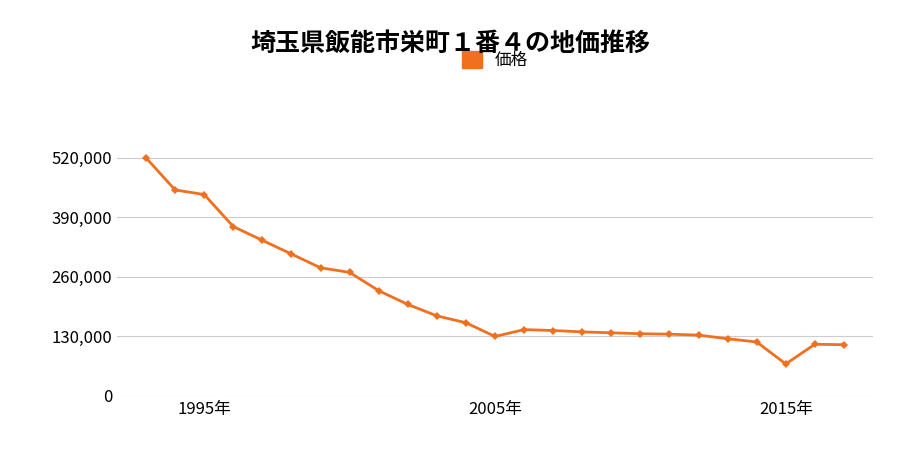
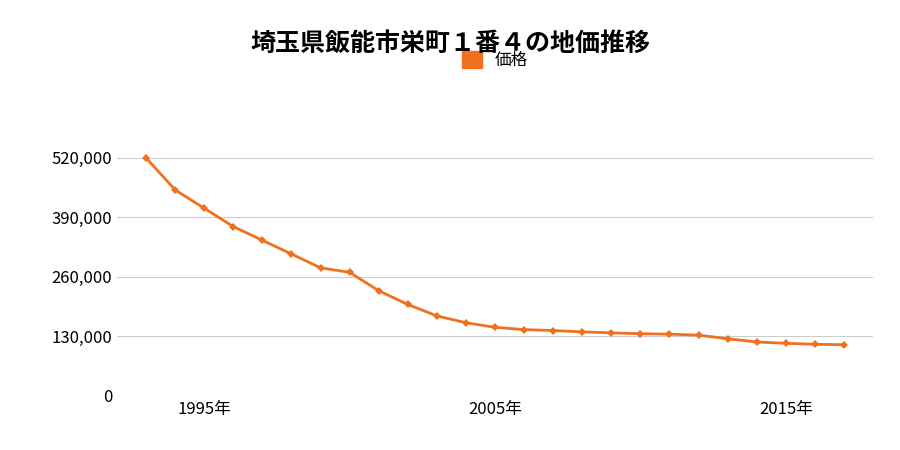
1995年: 440,000 -> 410,000
2005年: 130,000 -> 150,000
2015年: 70,000 -> 115,000
